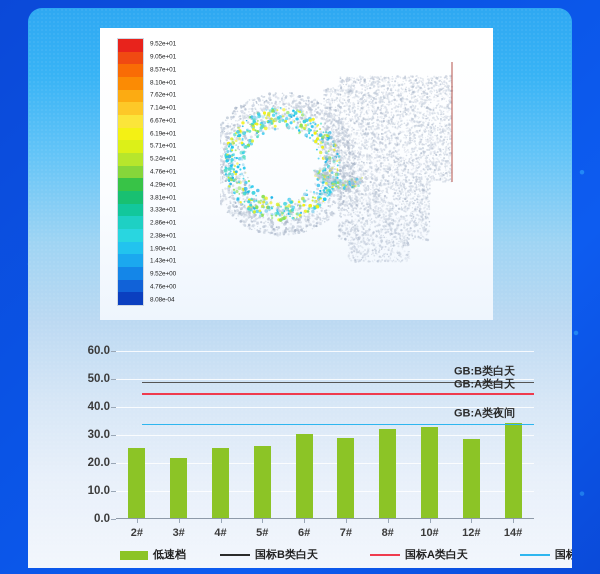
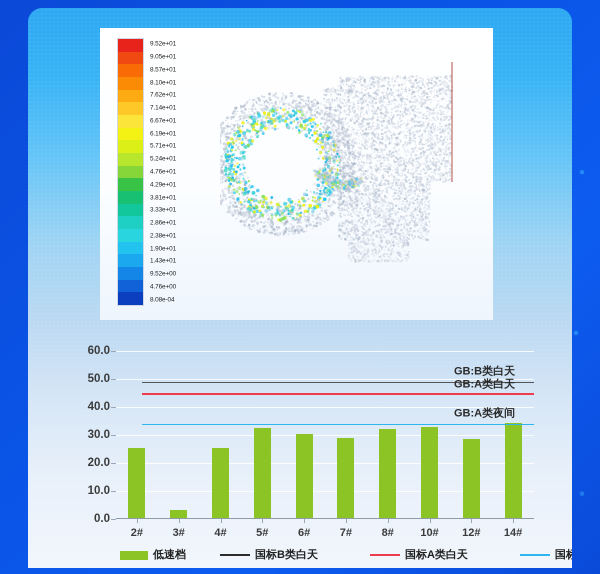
3#: 22 -> 3
5#: 26 -> 32
